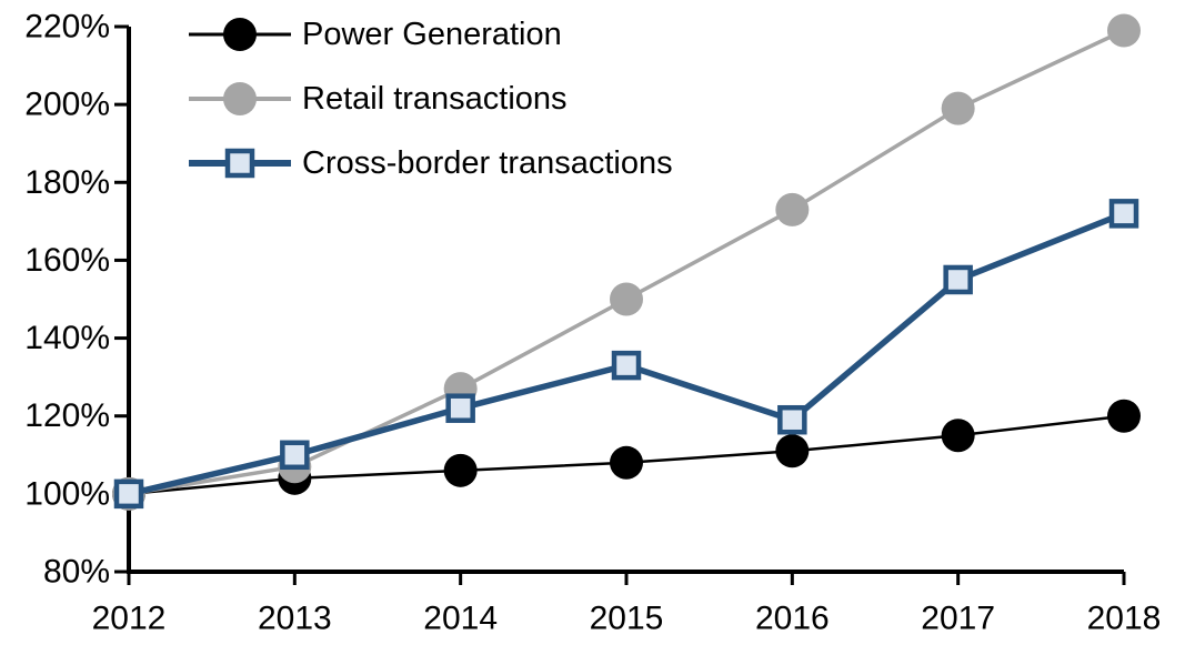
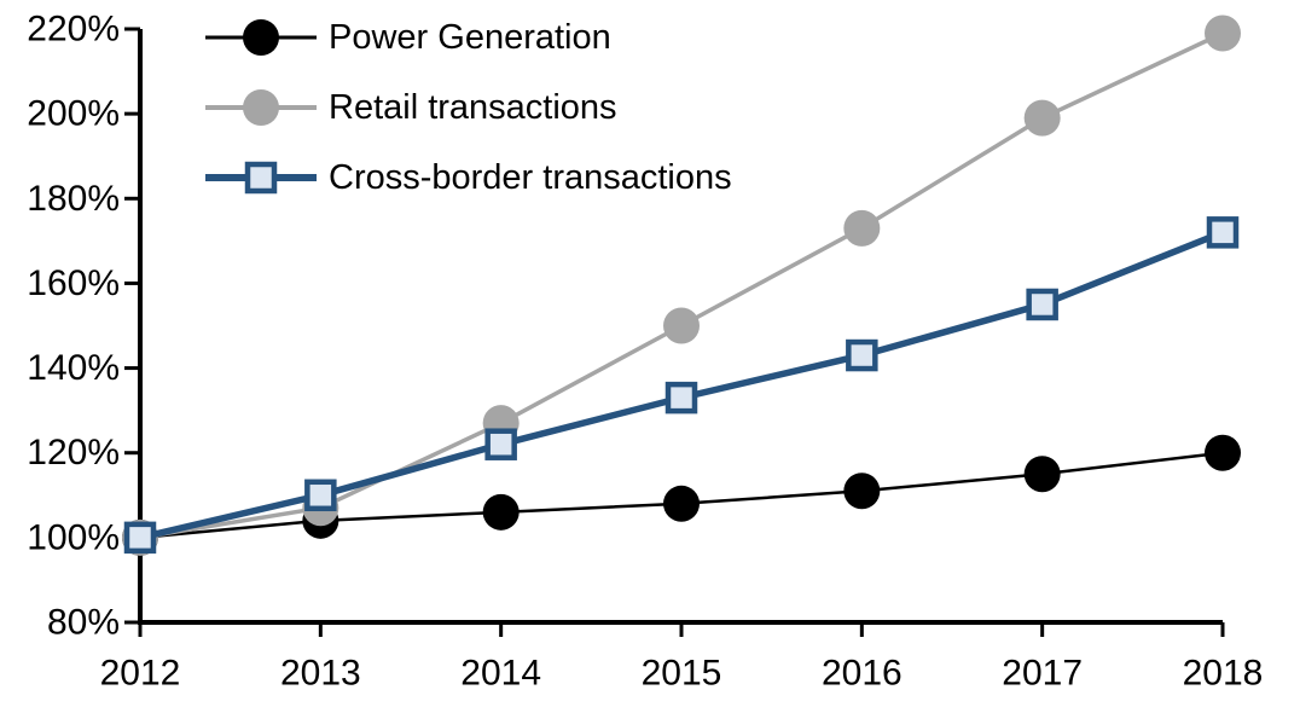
Cross-border transactions/2016: 119% -> 143%
